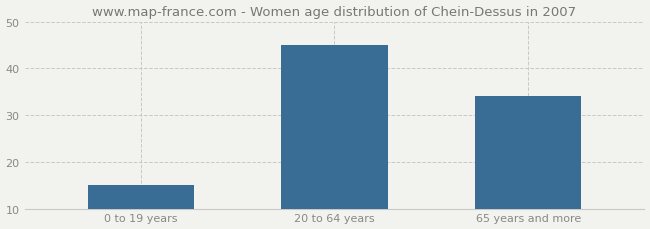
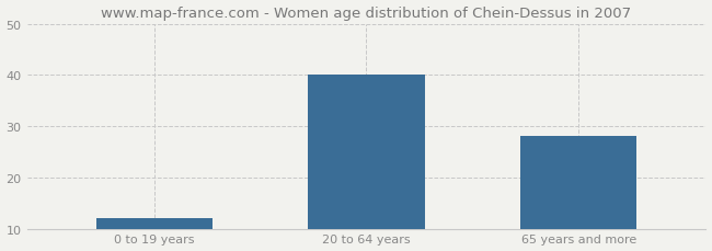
0 to 19 years: 15 -> 12
20 to 64 years: 45 -> 40
65 years and more: 34 -> 28
